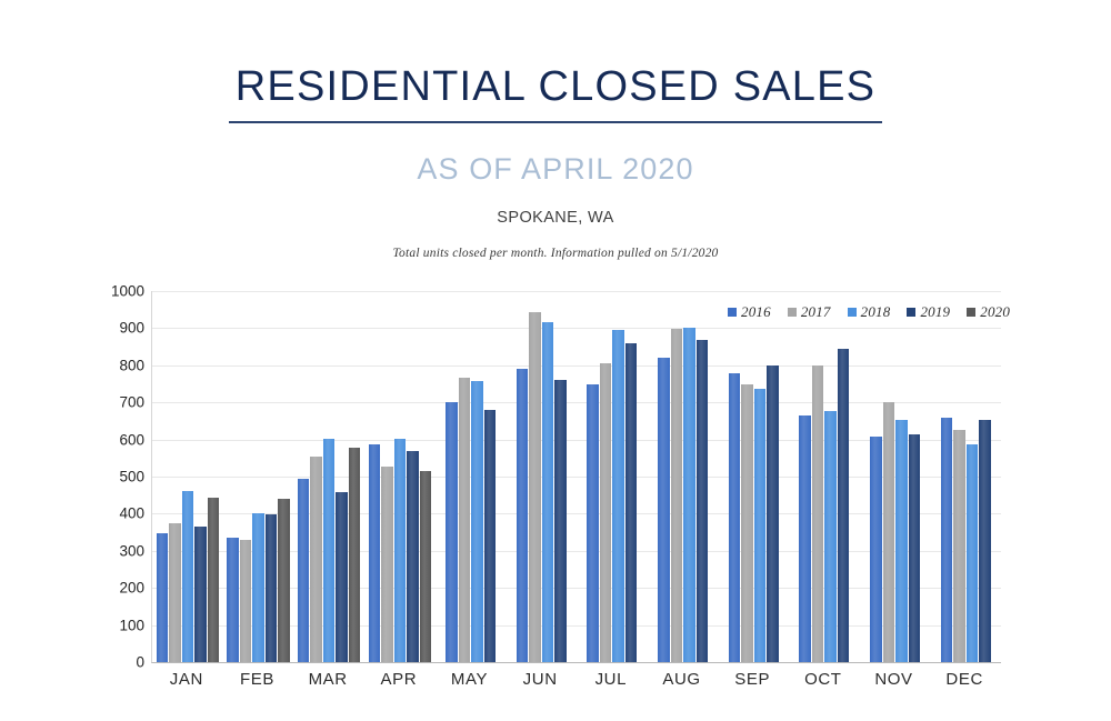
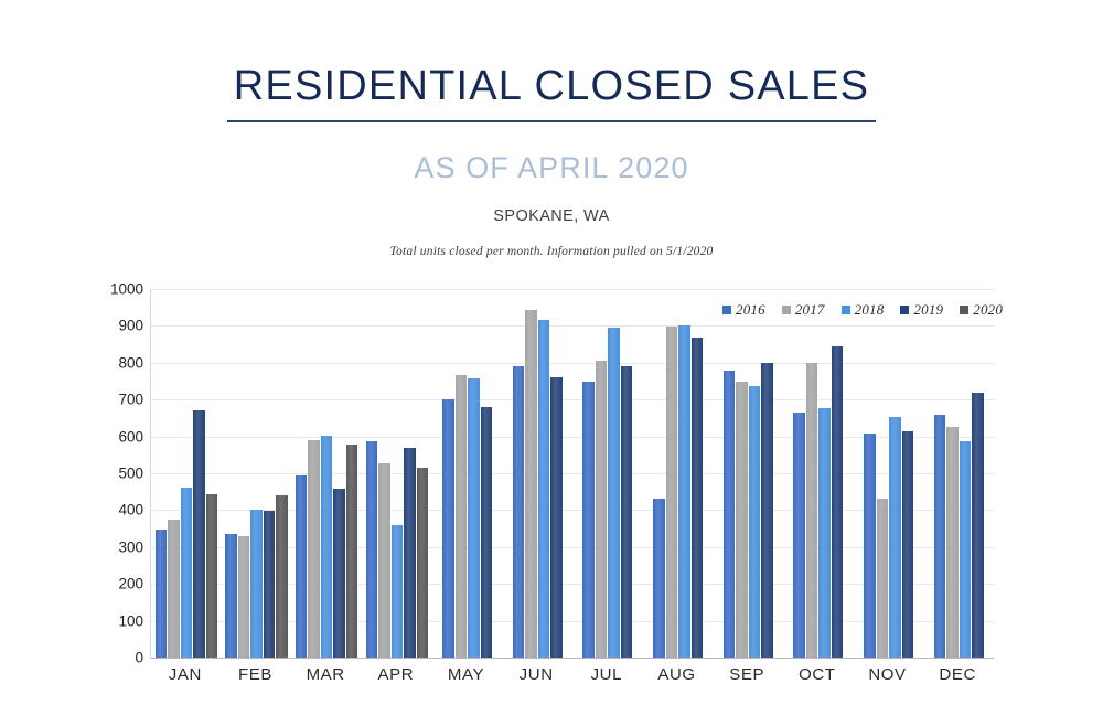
2019/JAN: 360 -> 670
2017/MAR: 550 -> 590
2018/APR: 600 -> 360
2019/JUL: 860 -> 790
2016/AUG: 820 -> 430
2017/NOV: 700 -> 430
2019/DEC: 650 -> 720
